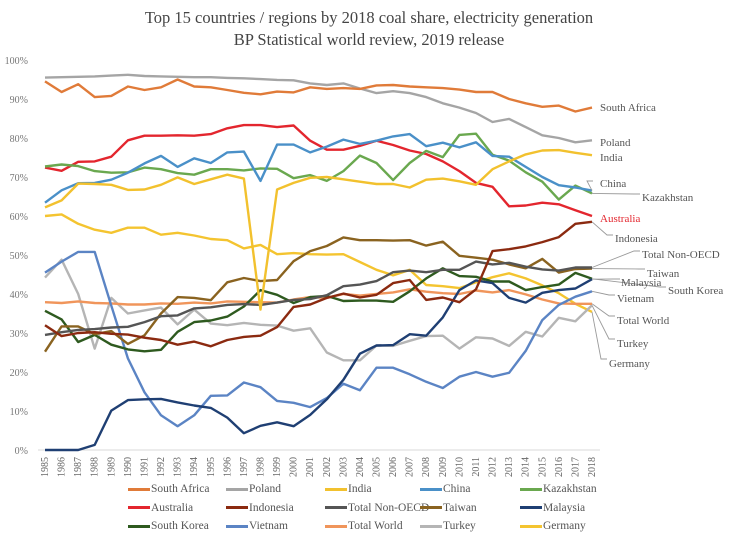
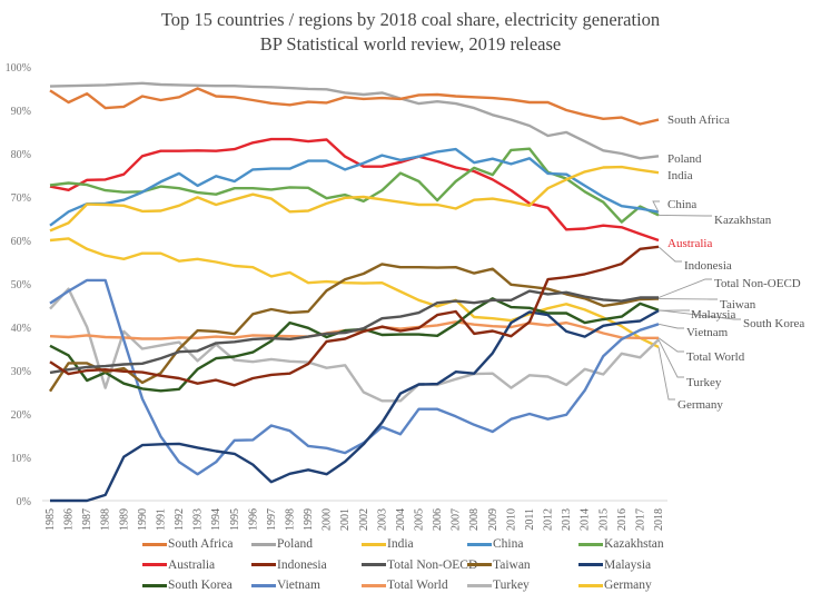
India/1998: 36% -> 67%
China/1998: 69% -> 76%
Taiwan/2015: 49% -> 45%
